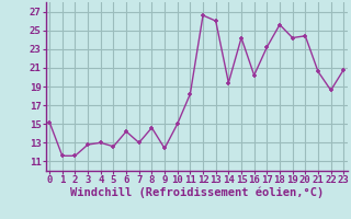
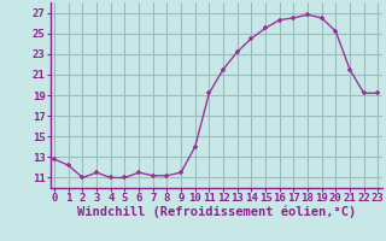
0: 15.2 -> 12.8
1: 11.6 -> 12.2
2: 11.6 -> 11.0
3: 12.8 -> 11.5
4: 13.0 -> 11.0
5: 12.6 -> 11.0
6: 14.2 -> 11.5
7: 13.0 -> 11.2
8: 14.6 -> 11.2
9: 12.4 -> 11.5
10: 15.0 -> 14.0
11: 18.2 -> 19.2
12: 26.6 -> 21.5
13: 26.0 -> 23.2
14: 19.4 -> 24.5
15: 24.2 -> 25.5
16: 20.2 -> 26.3
17: 23.2 -> 26.5
18: 25.6 -> 26.8
19: 24.2 -> 26.5
20: 24.4 -> 25.2
21: 20.6 -> 21.5
22: 18.6 -> 19.2
23: 20.8 -> 19.2
